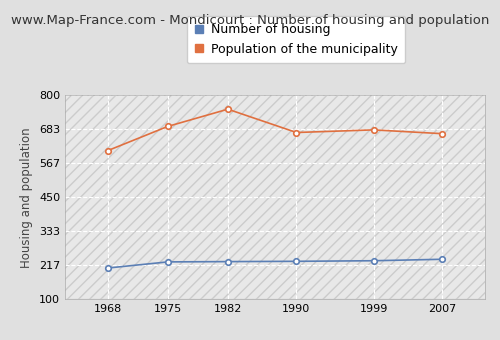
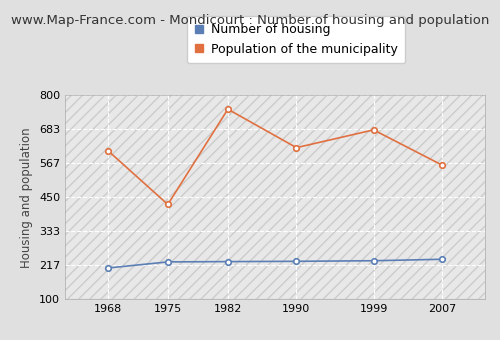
Population of the municipality/1975: 693 -> 425
Population of the municipality/1990: 672 -> 620
Population of the municipality/2007: 668 -> 560
